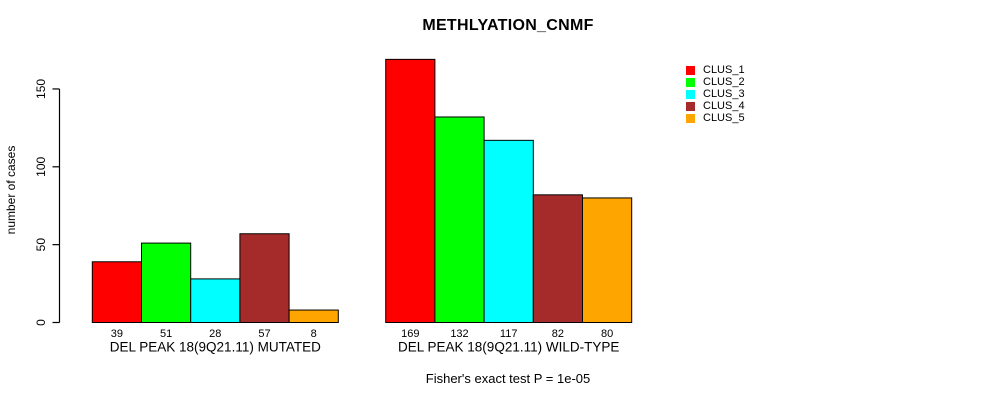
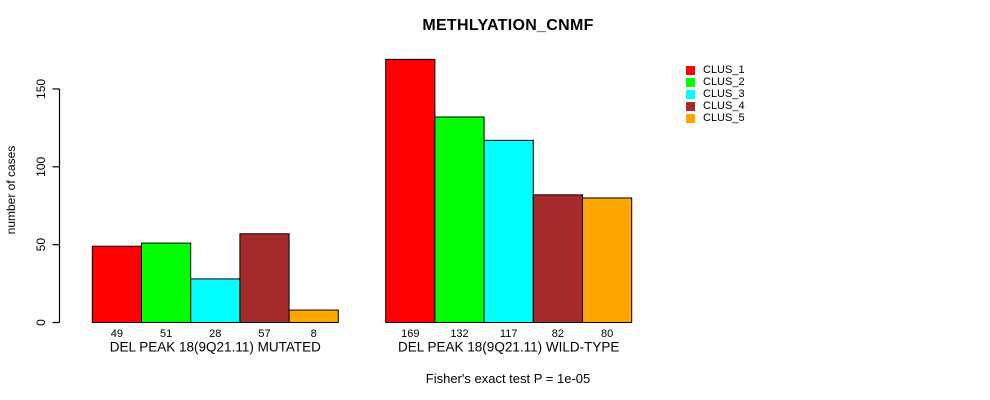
CLUS_1/DEL PEAK 18(9Q21.11) MUTATED: 39 -> 49
